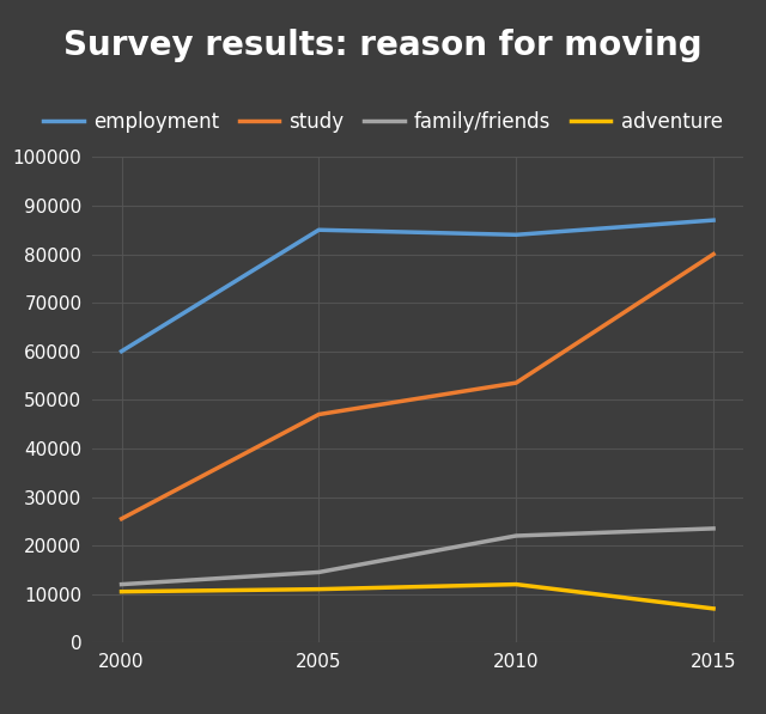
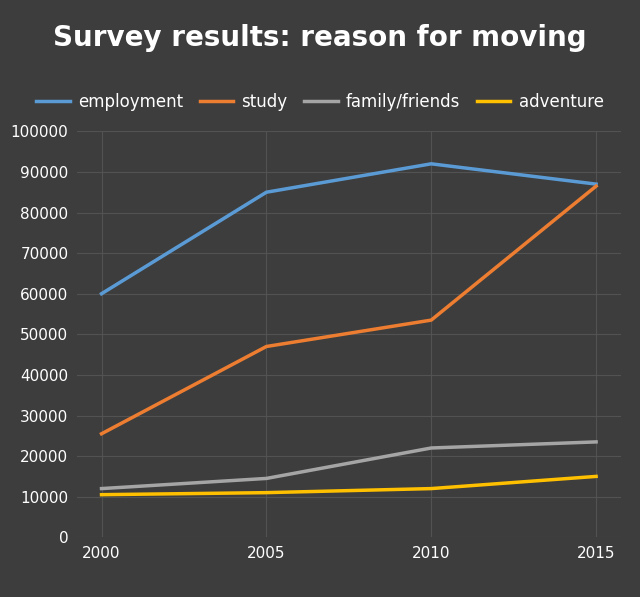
employment/2010: 84000 -> 92000
study/2015: 80000 -> 86500
adventure/2015: 7000 -> 15000
